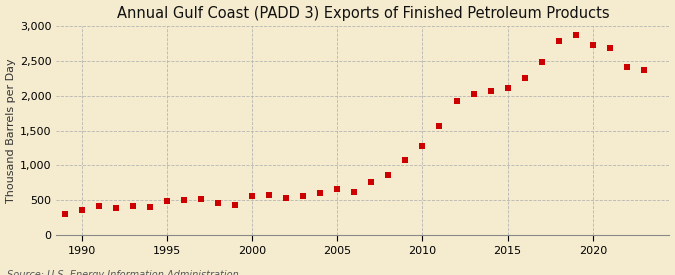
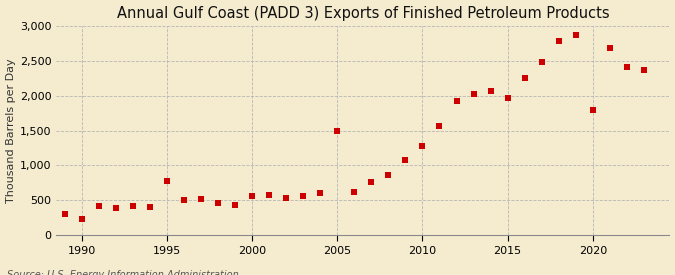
1990: 360 -> 240
1995: 490 -> 780
2005: 660 -> 1,500
2015: 2,110 -> 1,960
2020: 2,720 -> 1,800
